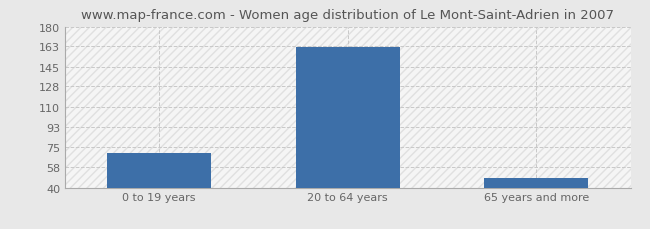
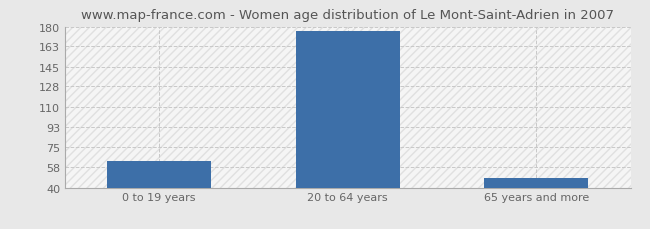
0 to 19 years: 70 -> 63
20 to 64 years: 162 -> 176
